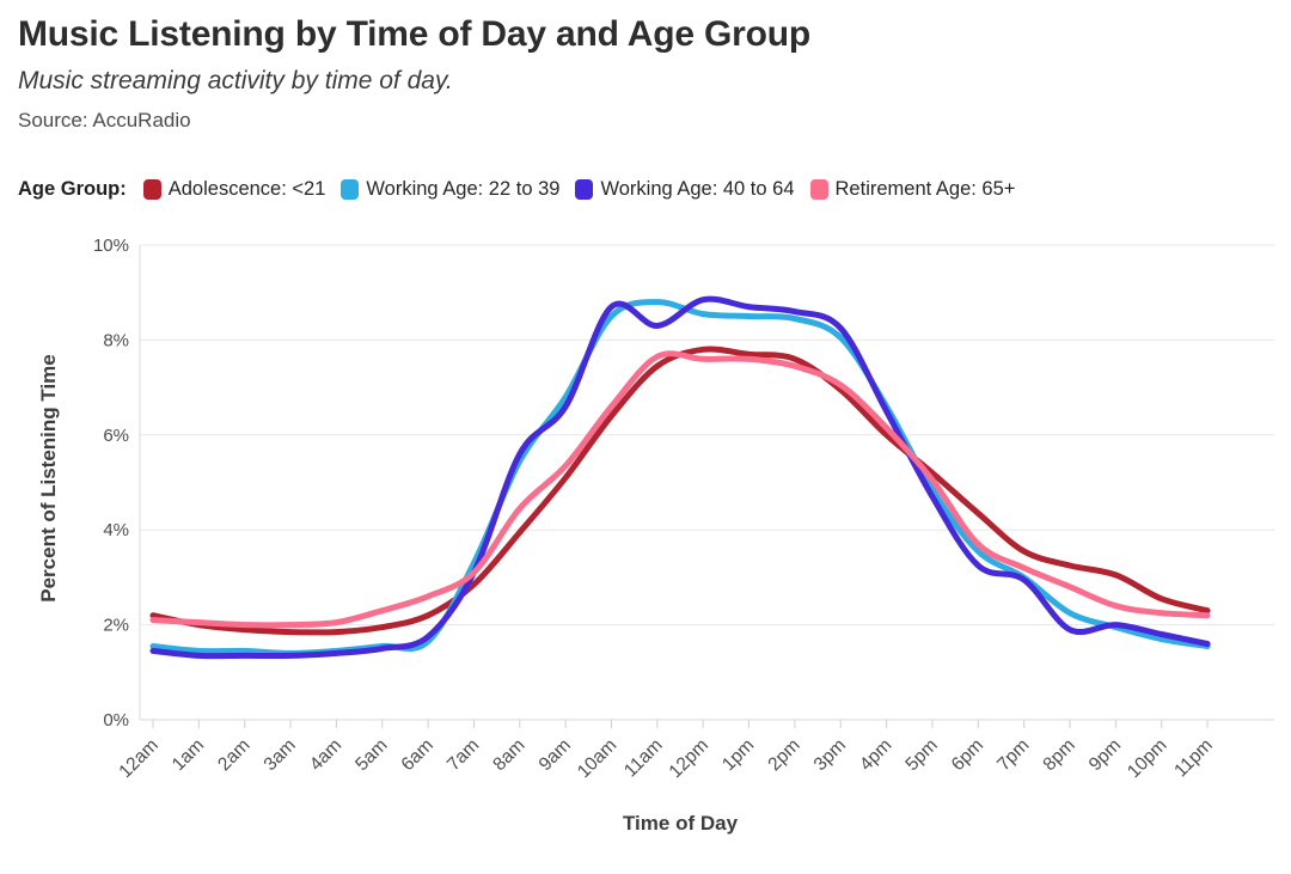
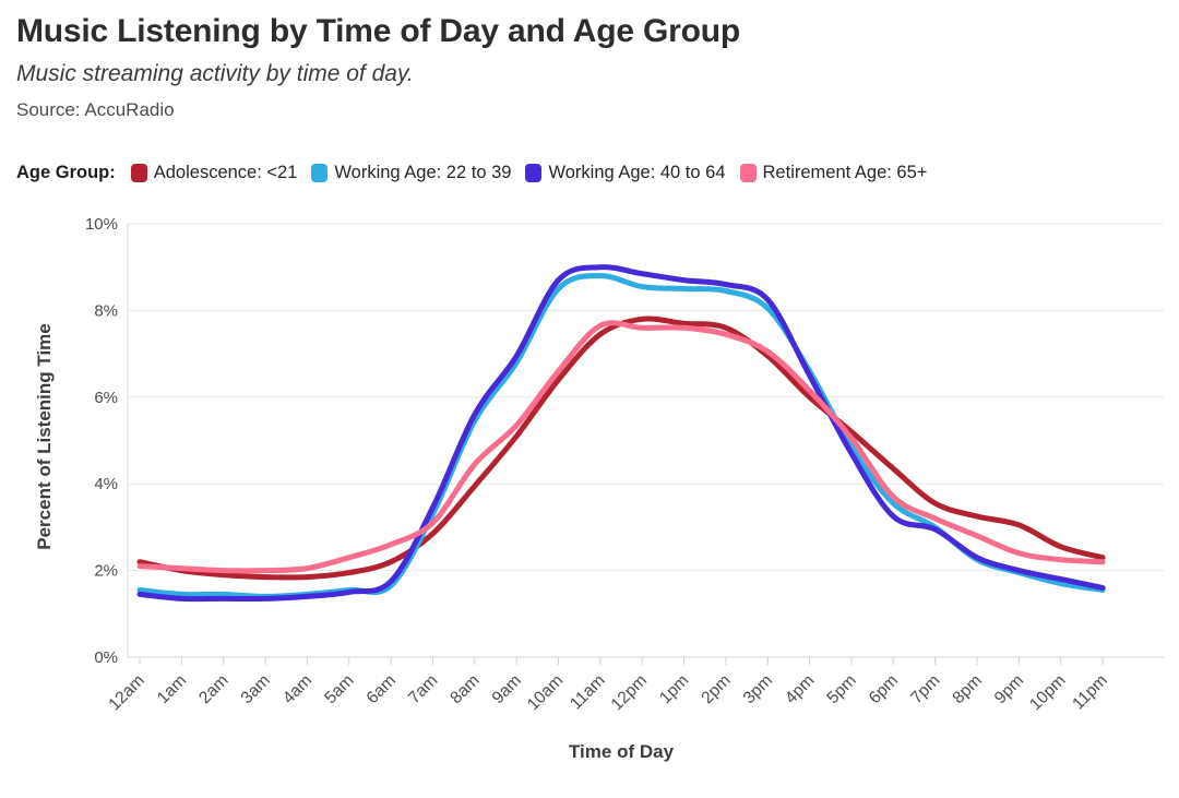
Working Age: 40 to 64/7am: 3.1% -> 3.5%
Working Age: 40 to 64/9am: 6.6% -> 7.0%
Working Age: 40 to 64/11am: 8.3% -> 9.0%
Working Age: 40 to 64/8pm: 1.9% -> 2.3%
